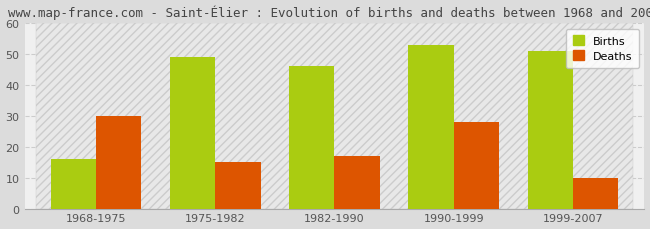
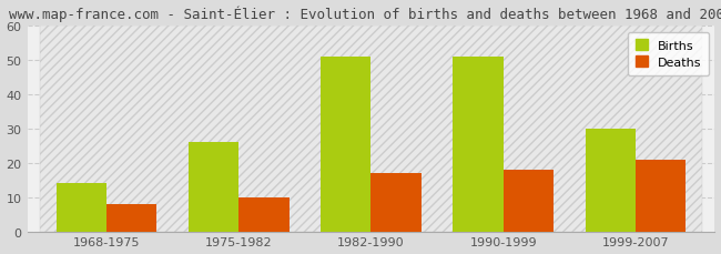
Births/1968-1975: 16 -> 14
Deaths/1968-1975: 30 -> 8
Births/1975-1982: 49 -> 26
Deaths/1975-1982: 15 -> 10
Births/1982-1990: 46 -> 51
Births/1990-1999: 53 -> 51
Deaths/1990-1999: 28 -> 18
Births/1999-2007: 51 -> 30
Deaths/1999-2007: 10 -> 21
